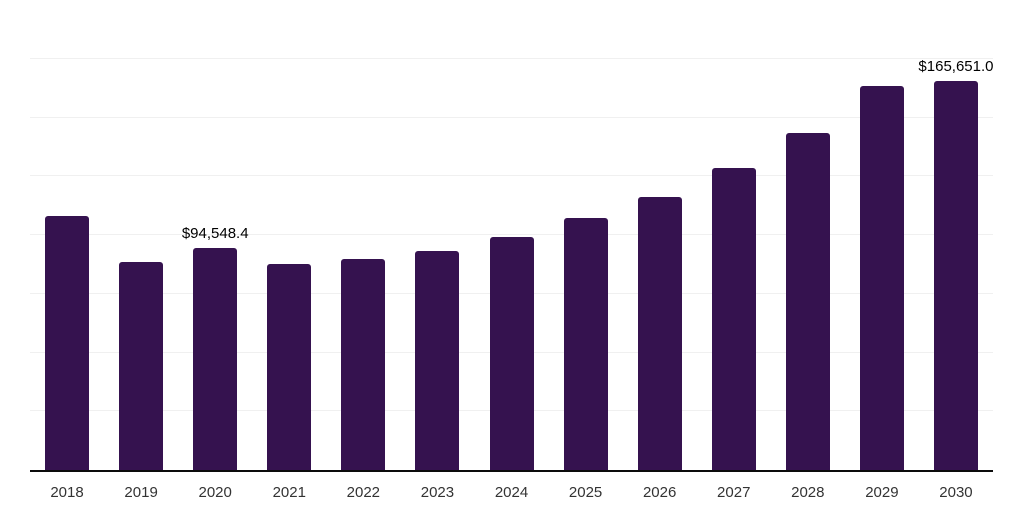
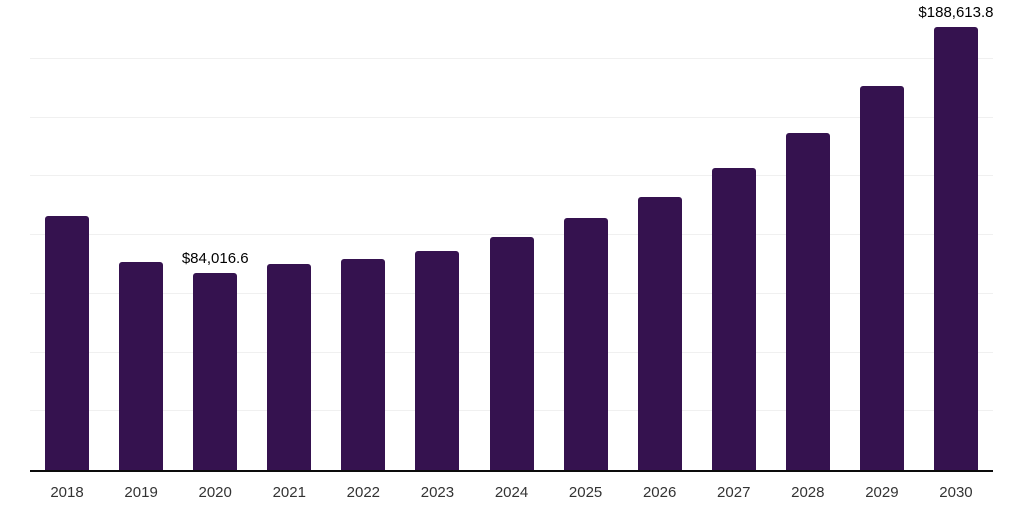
2020: $94,548.4 -> $84,016.6
2030: $165,651.0 -> $188,613.8
